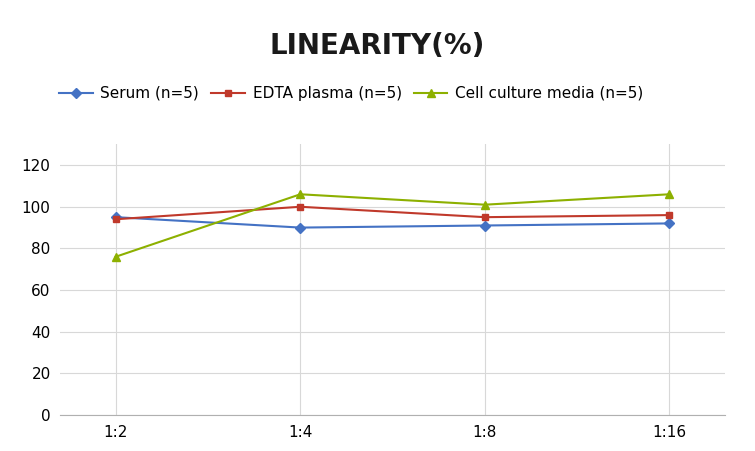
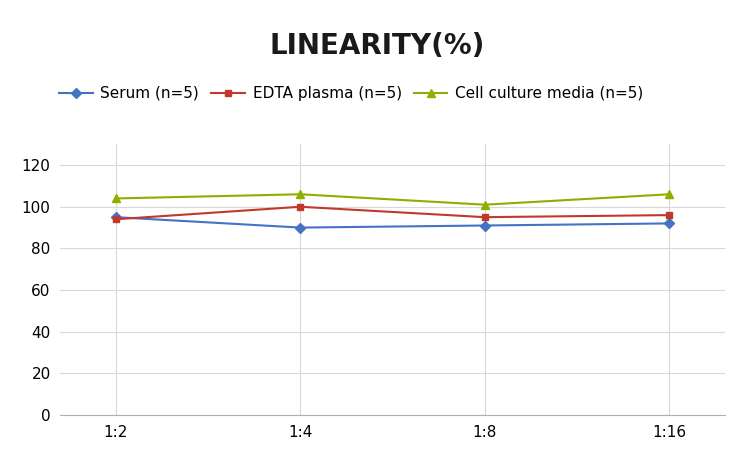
Cell culture media (n=5)/1:2: 76 -> 104
